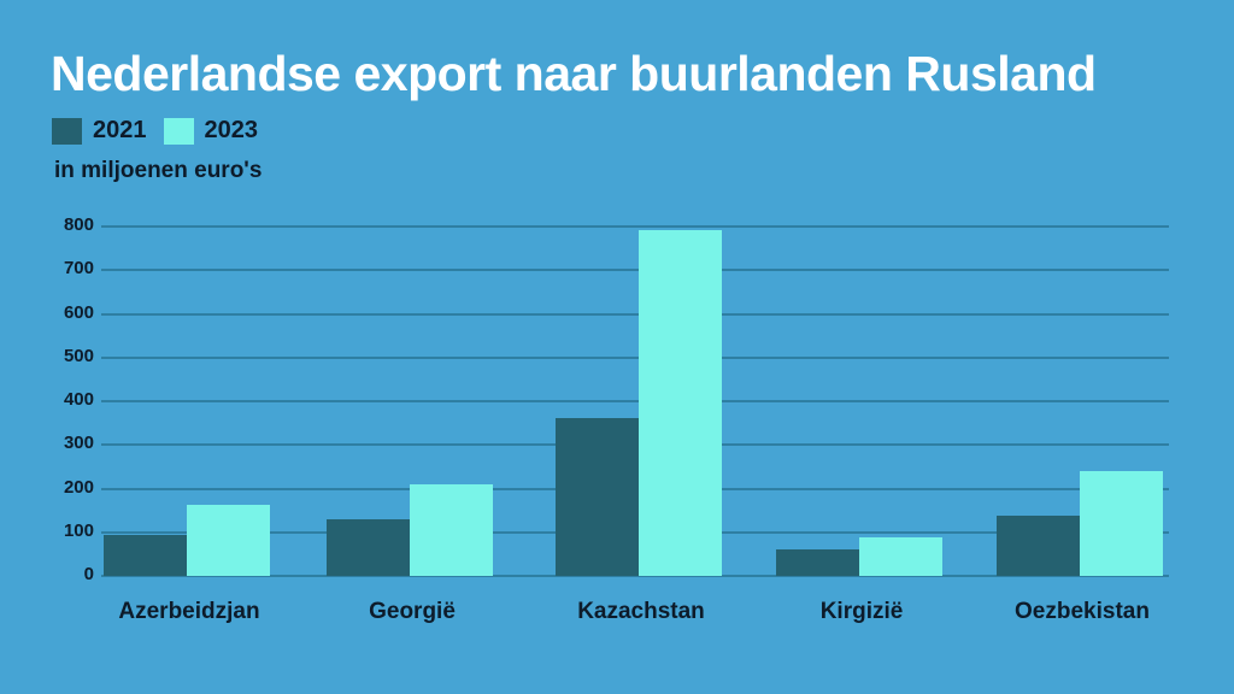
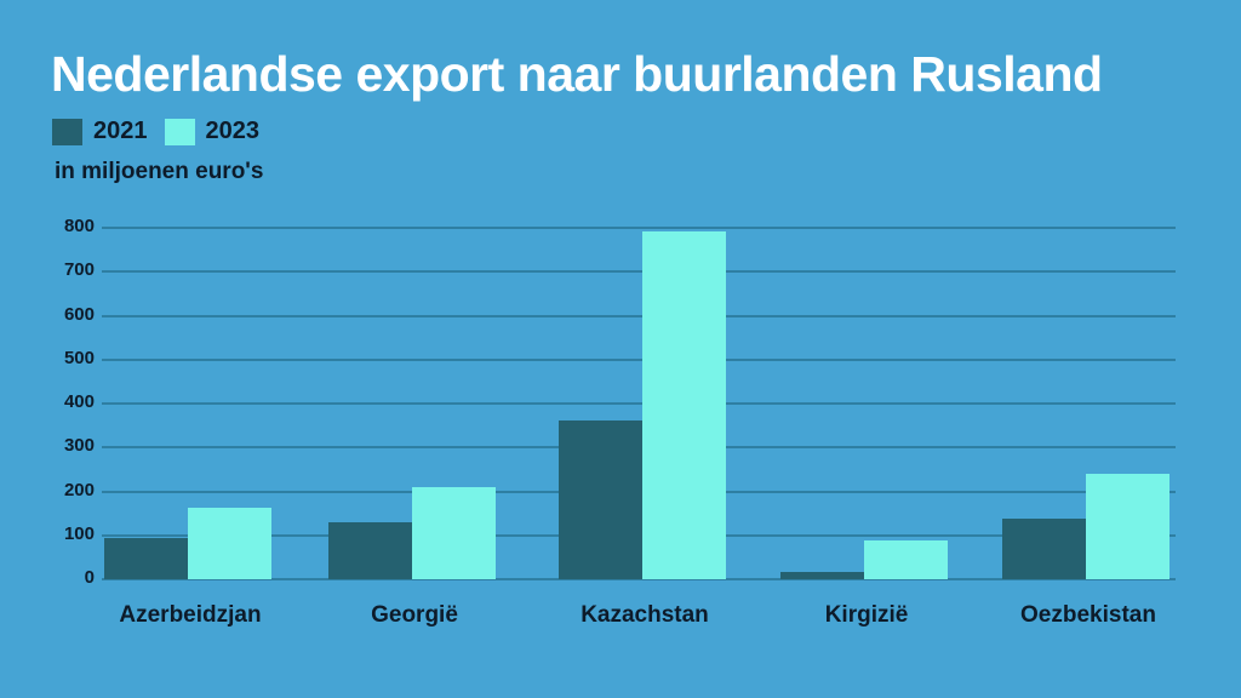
2021/Kirgizië: 60 -> 20
